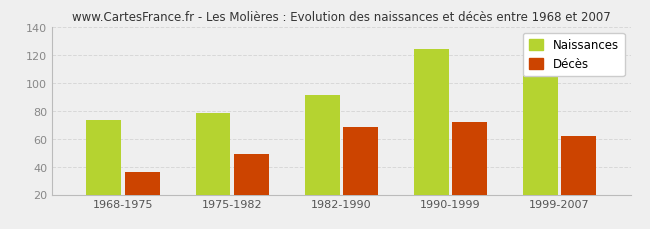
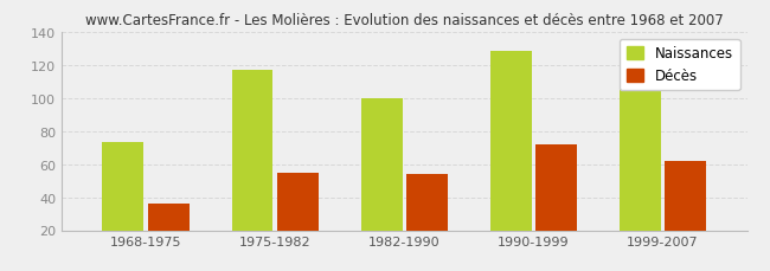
Naissances/1975-1982: 78 -> 117
Décès/1975-1982: 49 -> 55
Naissances/1982-1990: 91 -> 100
Décès/1982-1990: 68 -> 54
Naissances/1990-1999: 124 -> 128
